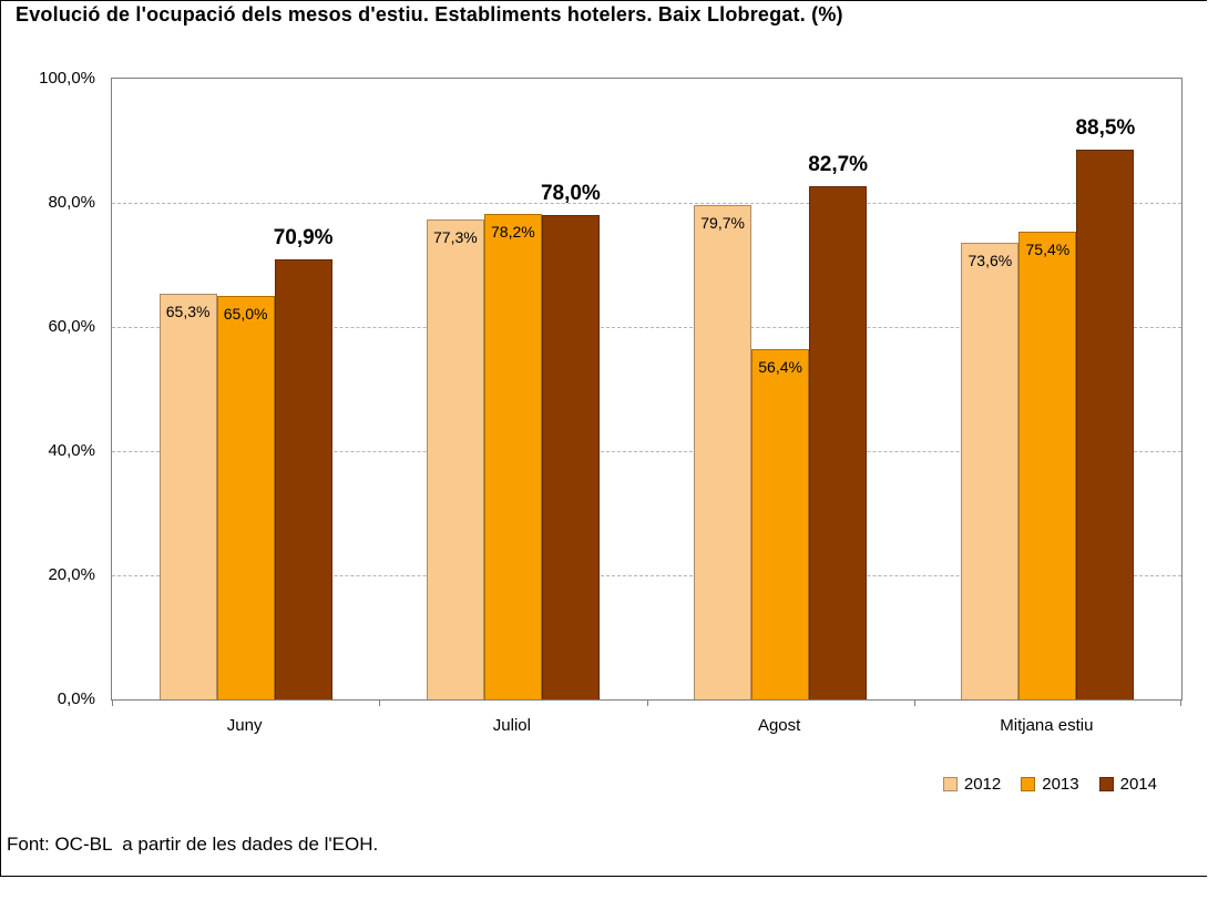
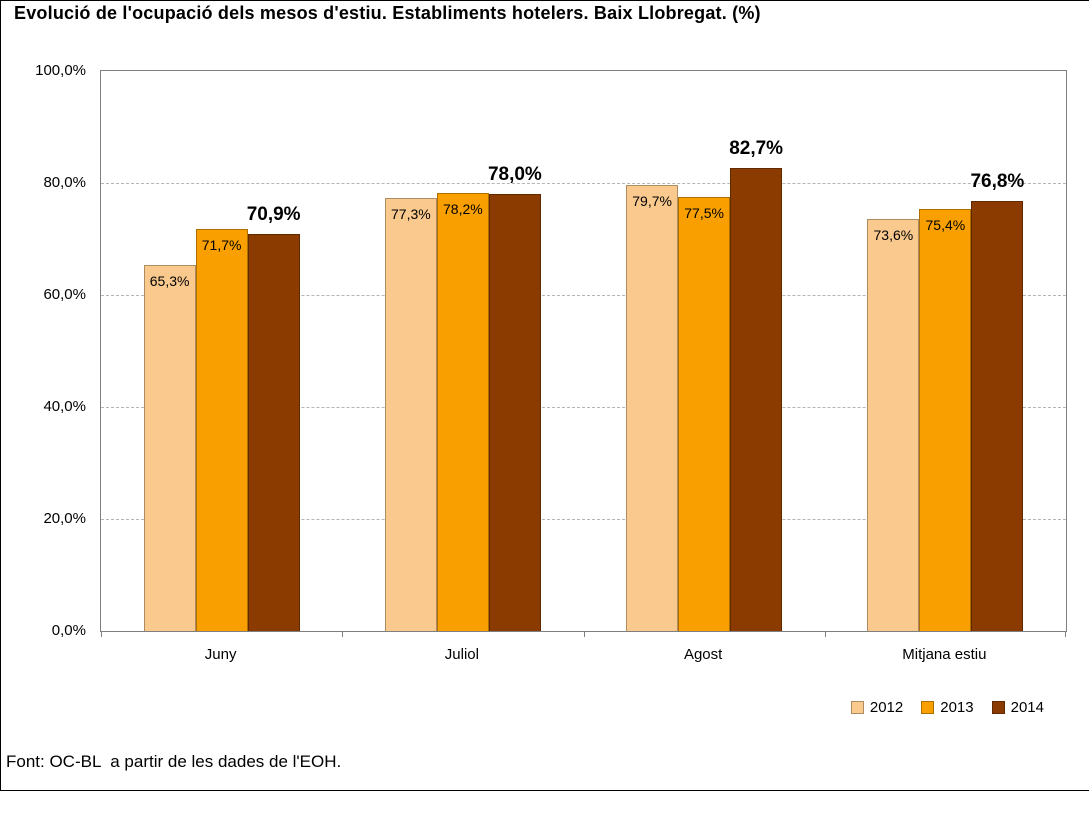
2013/Juny: 65,0% -> 71,7%
2013/Agost: 56,4% -> 77,5%
2014/Mitjana estiu: 88,5% -> 76,8%
